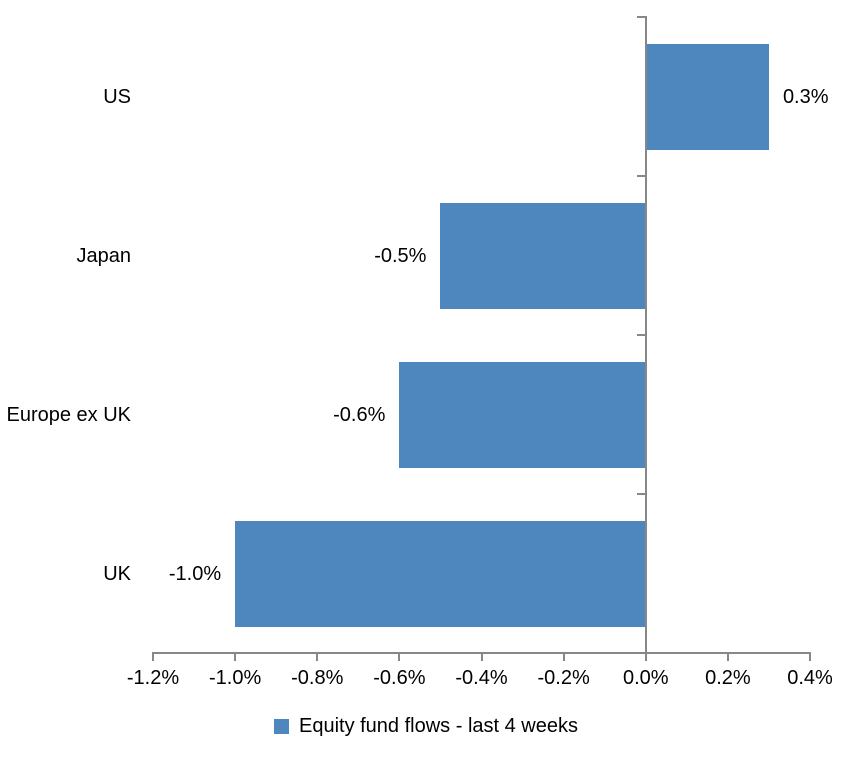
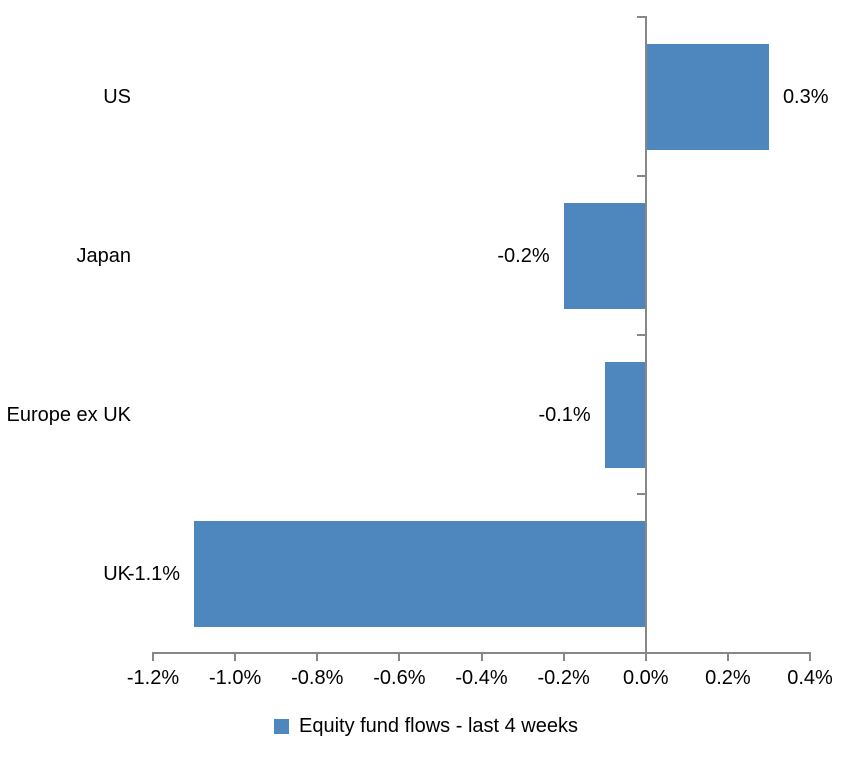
Japan: -0.5% -> -0.2%
Europe ex UK: -0.6% -> -0.1%
UK: -1.0% -> -1.1%
